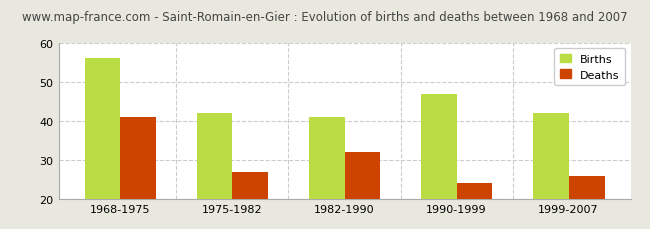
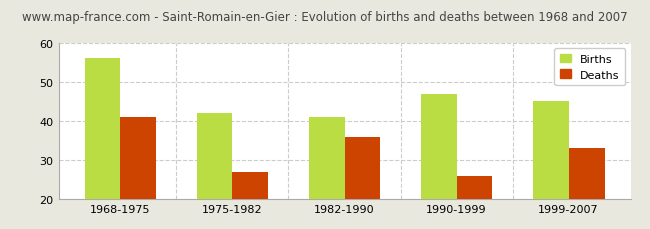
Deaths/1982-1990: 32 -> 36
Deaths/1990-1999: 24 -> 26
Births/1999-2007: 42 -> 45
Deaths/1999-2007: 26 -> 33
